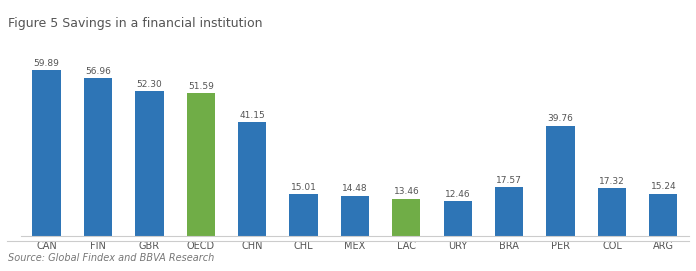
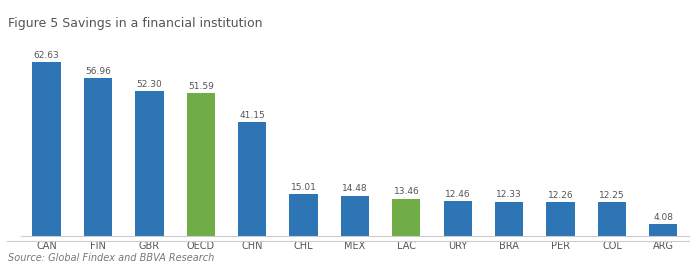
CAN: 59.89 -> 62.63
BRA: 17.57 -> 12.33
PER: 39.76 -> 12.26
COL: 17.32 -> 12.25
ARG: 15.24 -> 4.08
